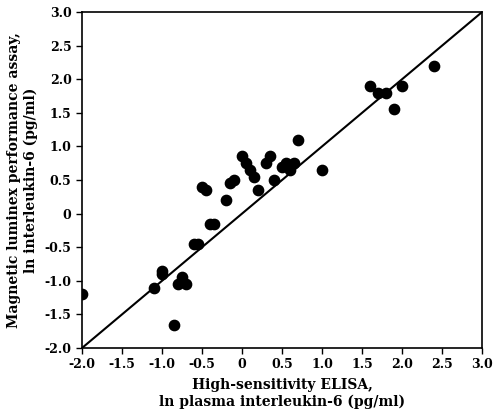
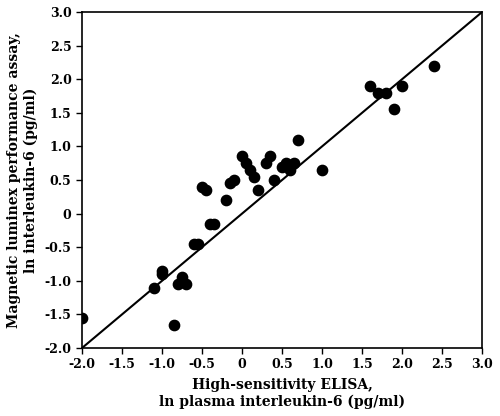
-2.0: -1.20 -> -1.56
